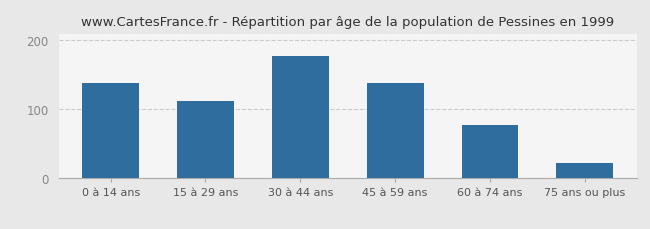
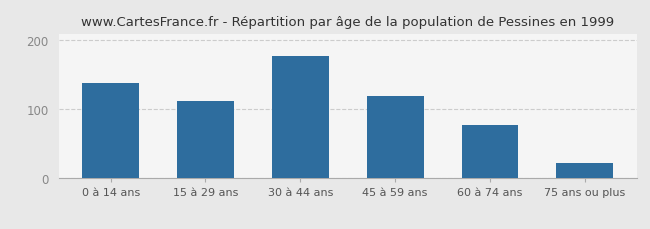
45 à 59 ans: 138 -> 120
